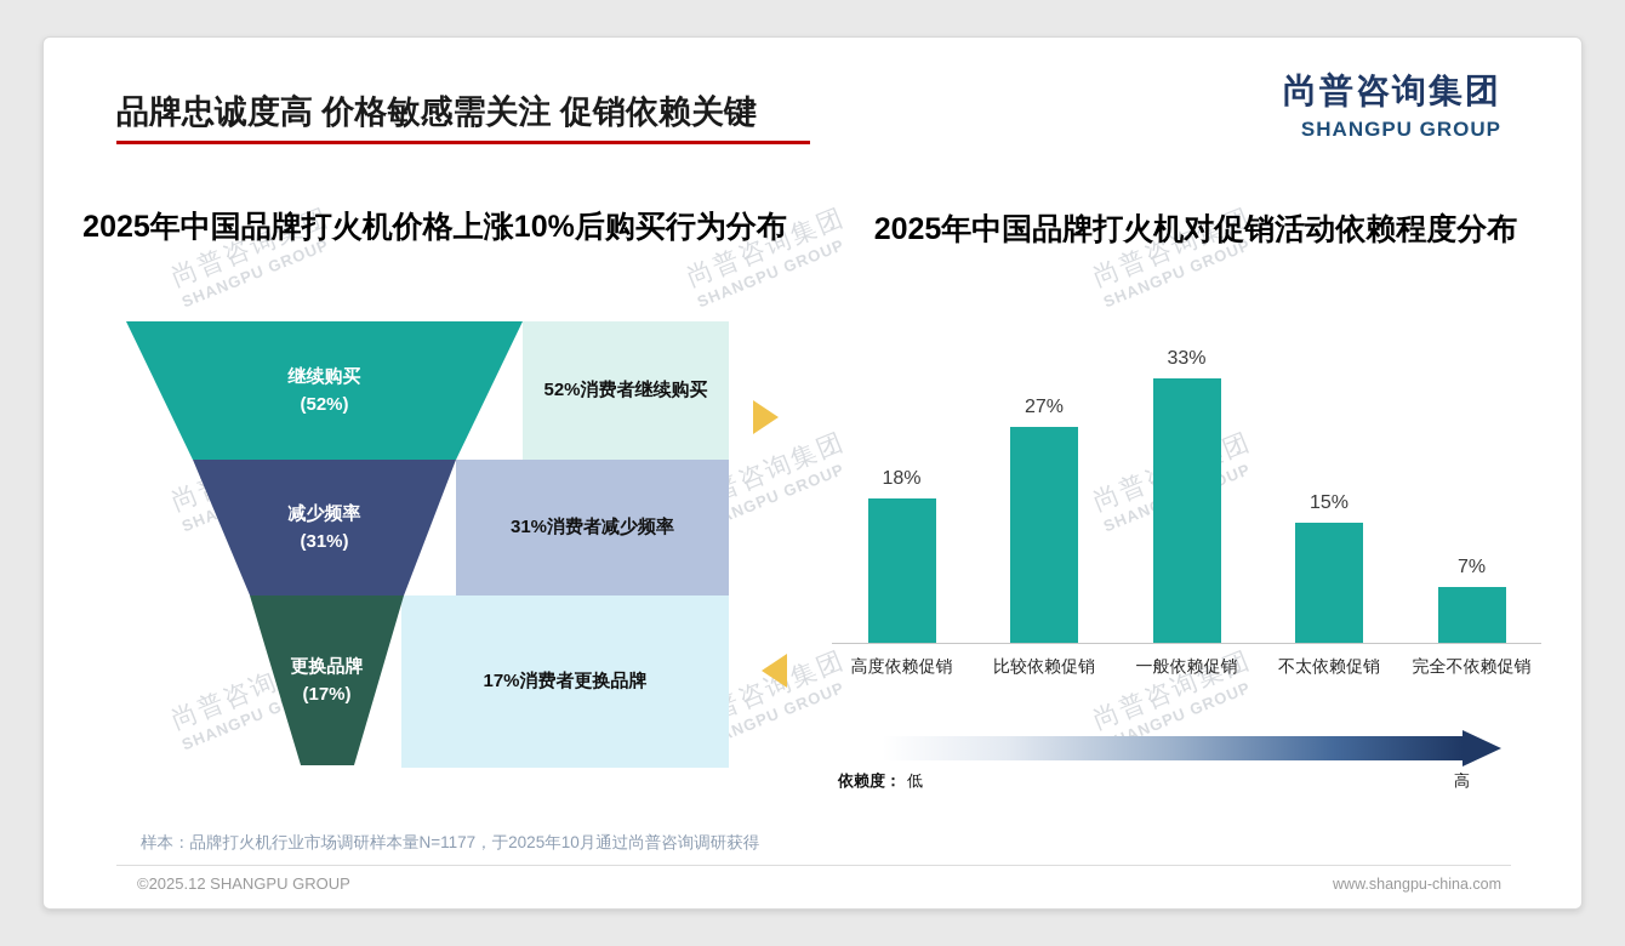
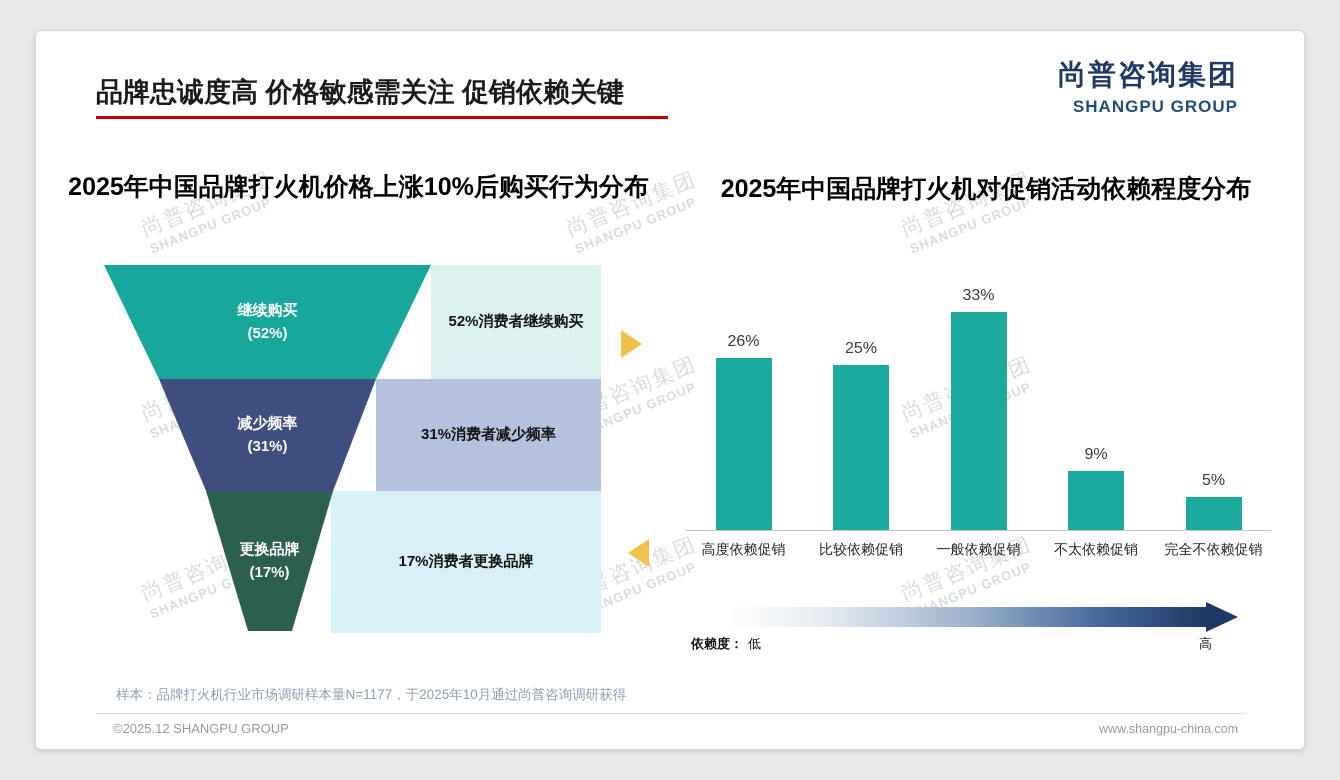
2025年中国品牌打火机对促销活动依赖程度分布/高度依赖促销: 18% -> 26%
2025年中国品牌打火机对促销活动依赖程度分布/比较依赖促销: 27% -> 25%
2025年中国品牌打火机对促销活动依赖程度分布/不太依赖促销: 15% -> 9%
2025年中国品牌打火机对促销活动依赖程度分布/完全不依赖促销: 7% -> 5%
